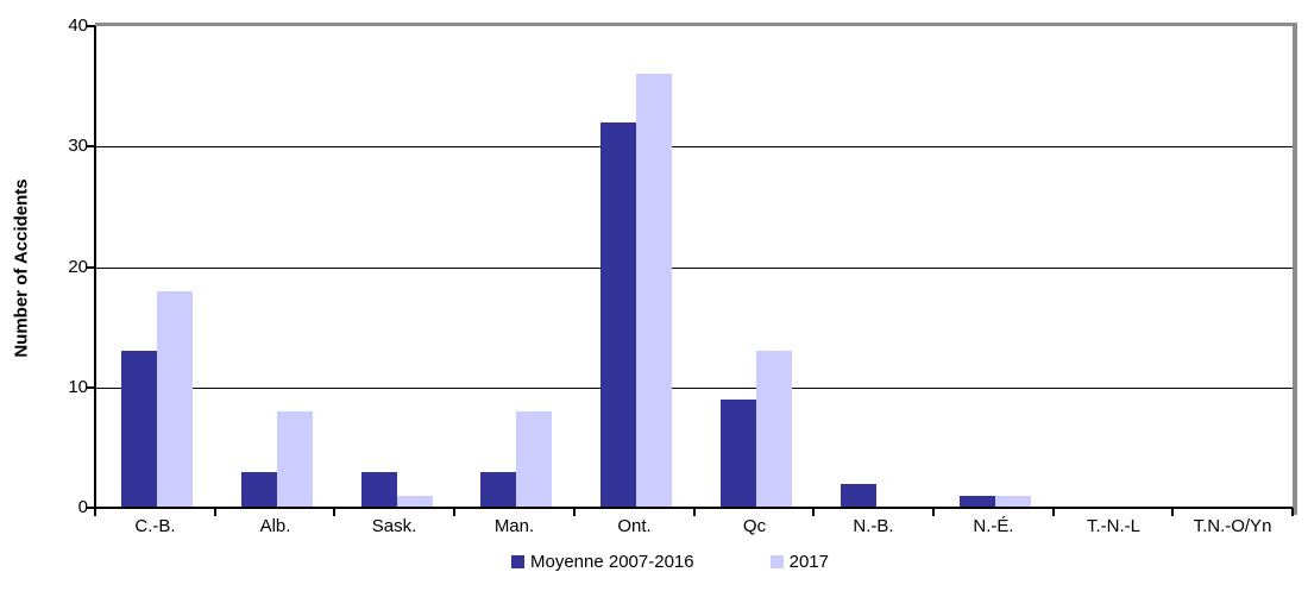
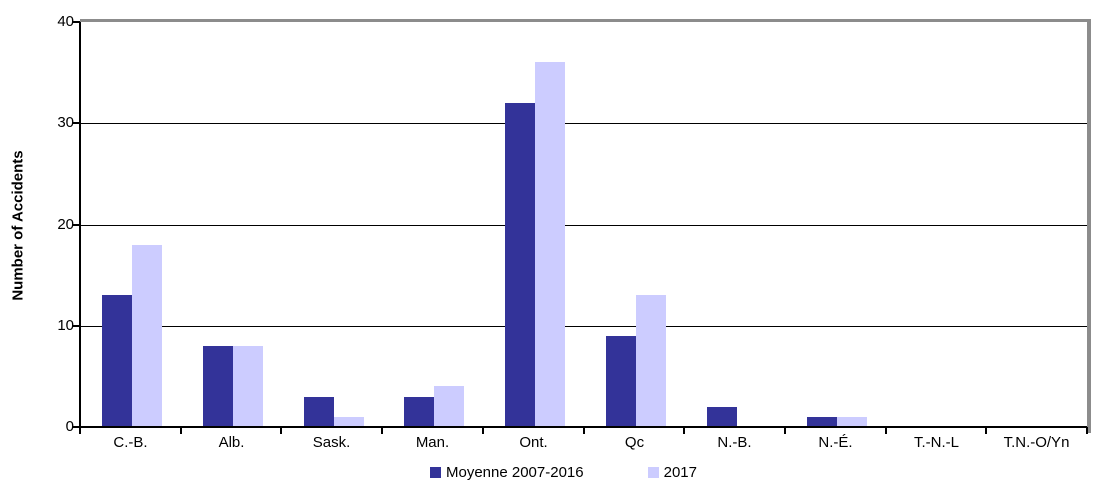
Moyenne 2007-2016/Alb.: 3 -> 8
2017/Man.: 8 -> 4
